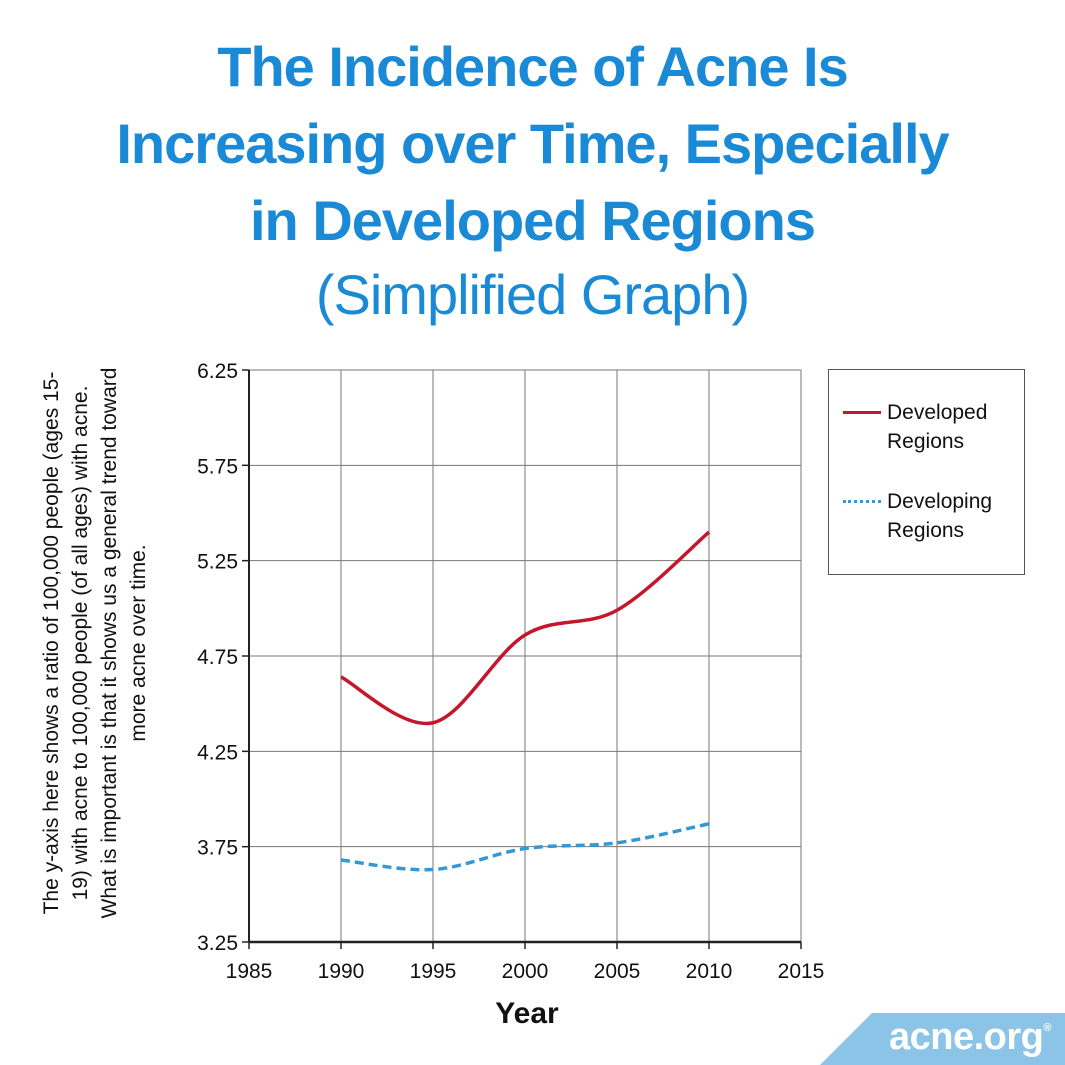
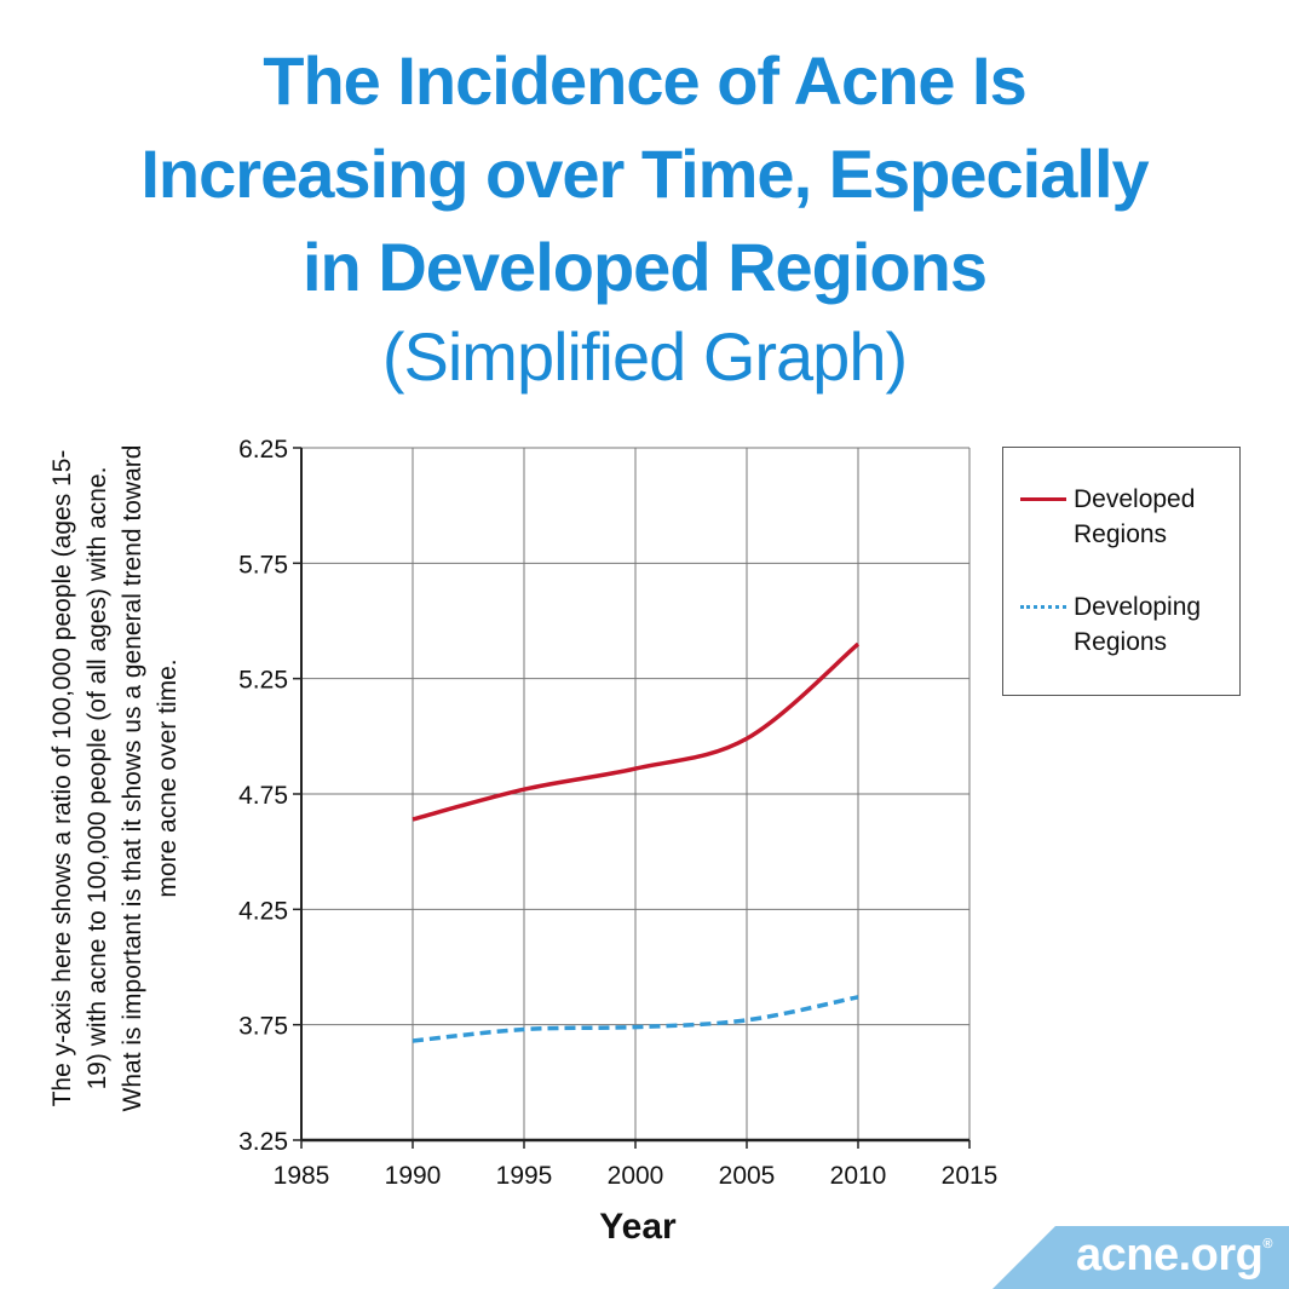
Developed Regions/1995: 4.40 -> 4.77
Developing Regions/1995: 3.63 -> 3.73
